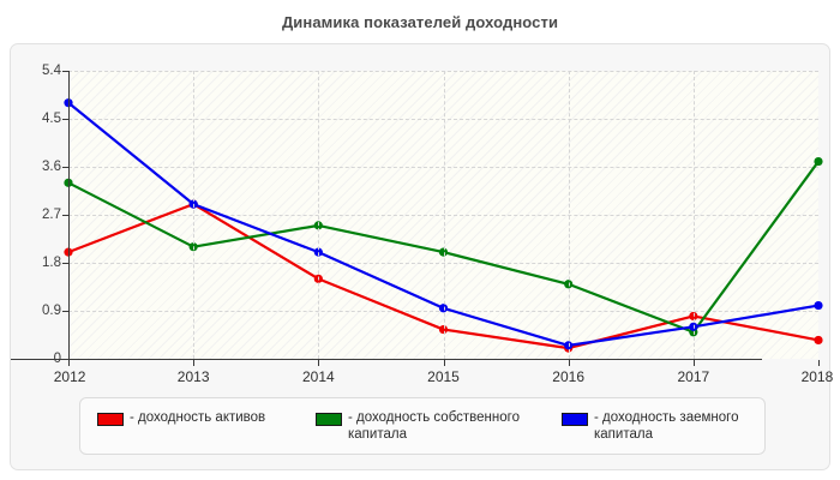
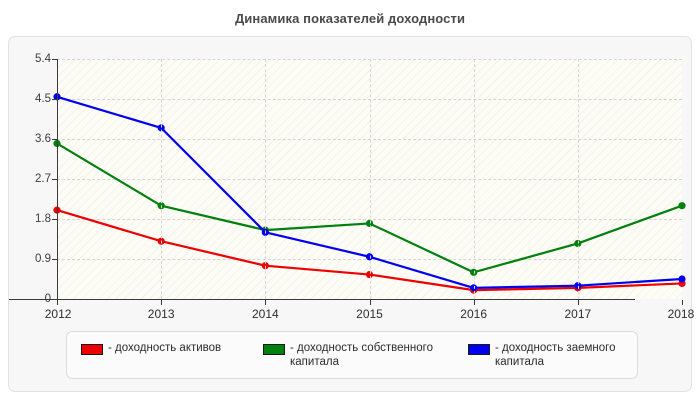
- доходность собственного капитала/2012: 3.3 -> 3.5
- доходность заемного капитала/2012: 4.8 -> 4.5
- доходность активов/2013: 2.9 -> 1.3
- доходность заемного капитала/2013: 2.9 -> 3.9
- доходность активов/2014: 1.5 -> 0.8
- доходность собственного капитала/2014: 2.5 -> 1.6
- доходность заемного капитала/2014: 2.0 -> 1.5
- доходность собственного капитала/2015: 2.0 -> 1.7
- доходность собственного капитала/2016: 1.4 -> 0.6
- доходность активов/2017: 0.8 -> 0.2
- доходность собственного капитала/2017: 0.5 -> 1.2
- доходность заемного капитала/2017: 0.6 -> 0.3
- доходность собственного капитала/2018: 3.7 -> 2.1
- доходность заемного капитала/2018: 1.0 -> 0.5
